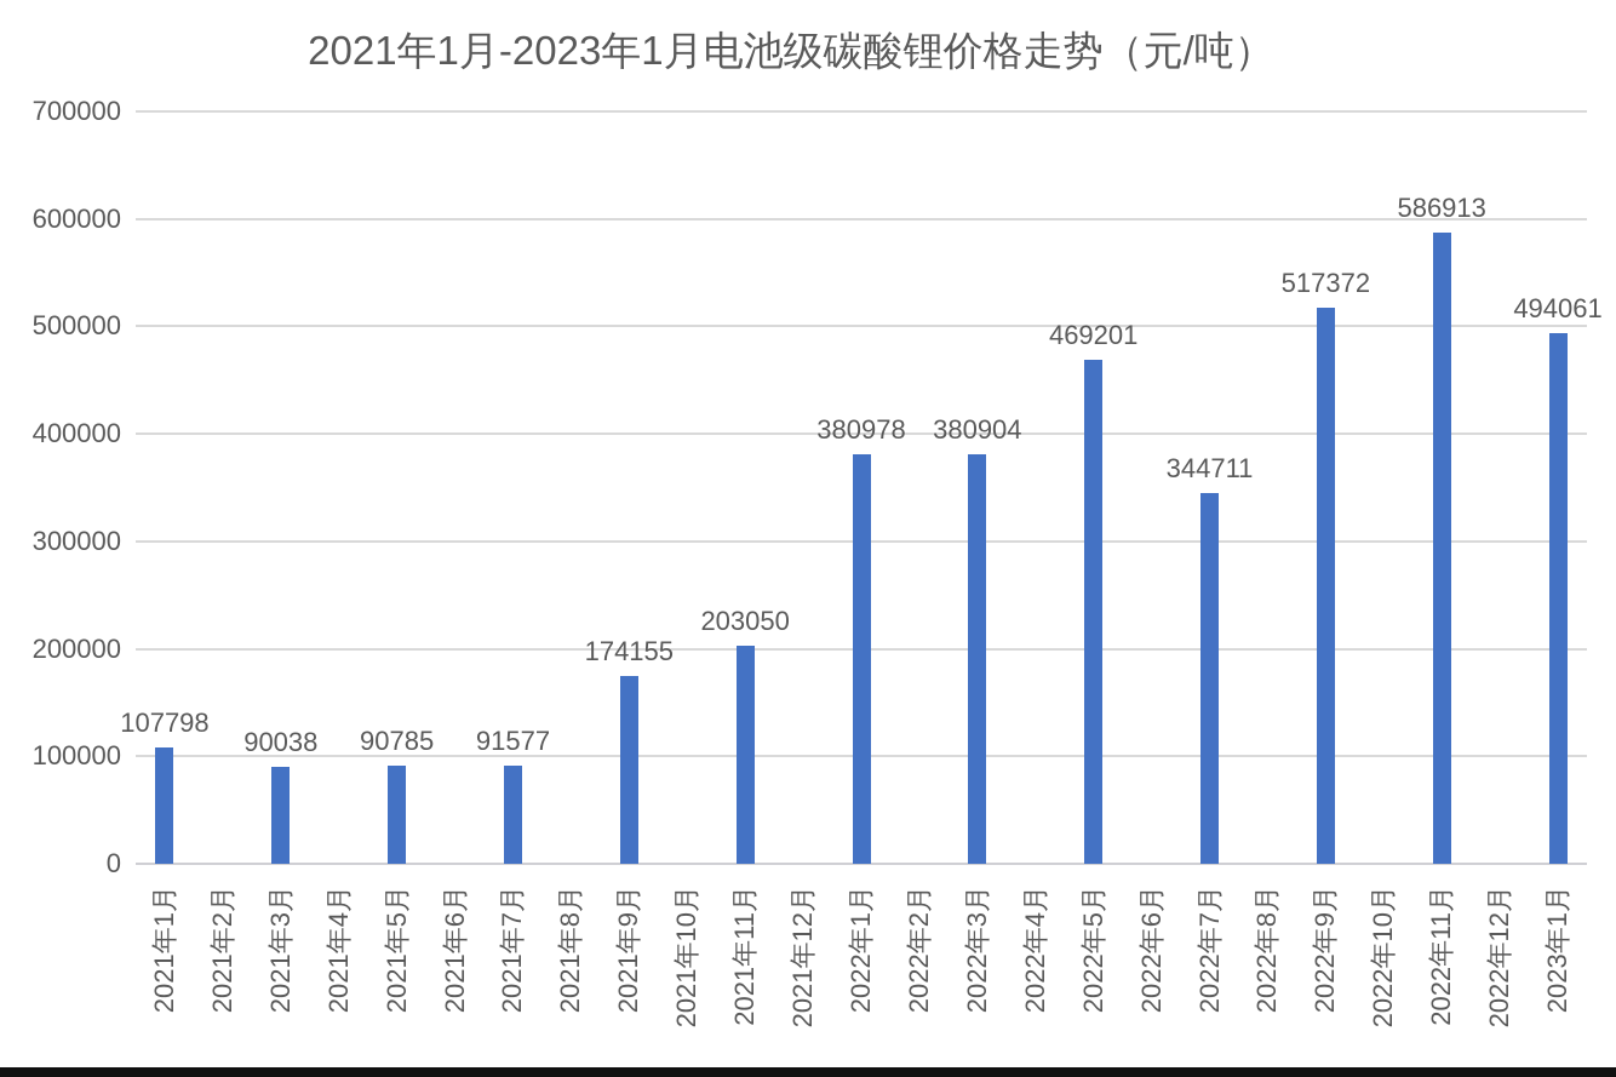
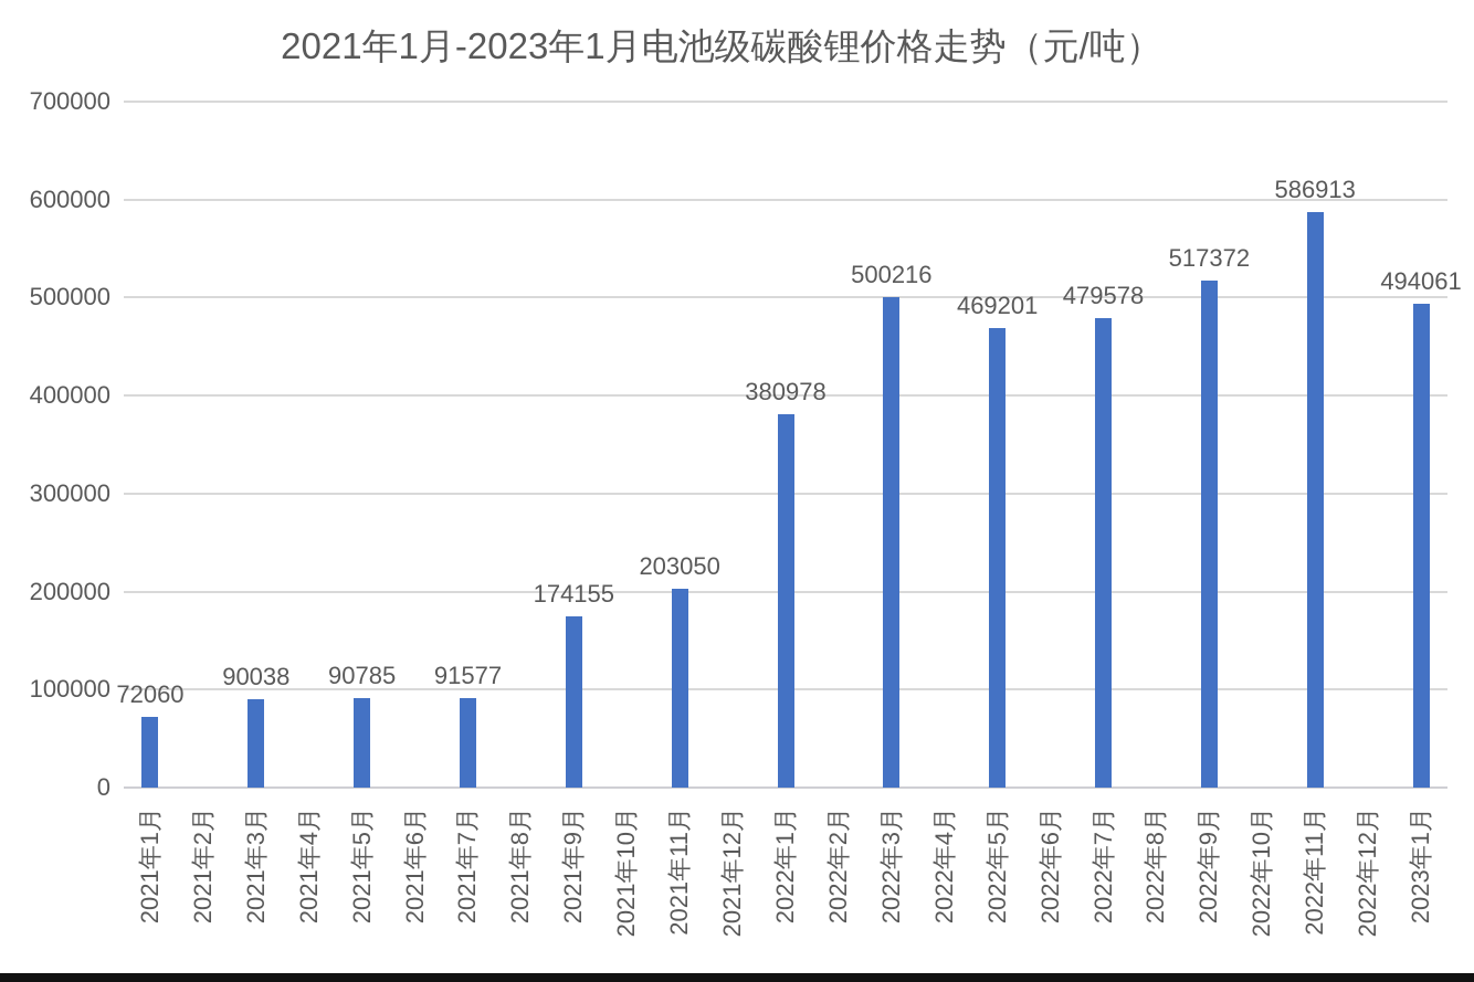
2021年1月: 107798 -> 72060
2022年3月: 380904 -> 500216
2022年7月: 344711 -> 479578
